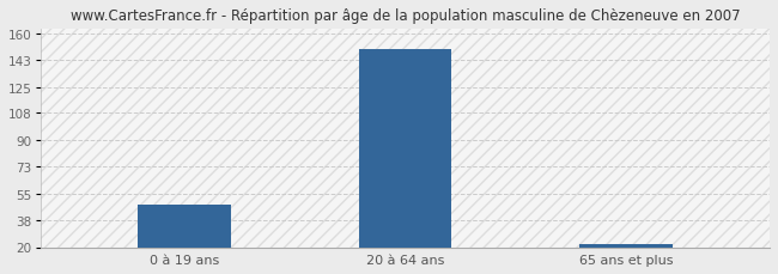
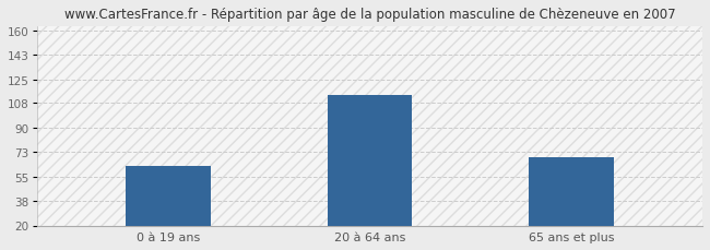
0 à 19 ans: 48 -> 63
20 à 64 ans: 150 -> 114
65 ans et plus: 22 -> 69
